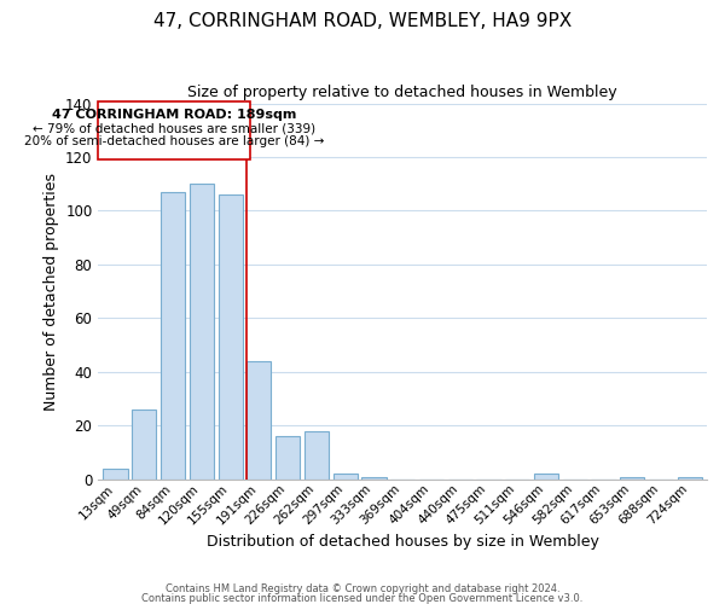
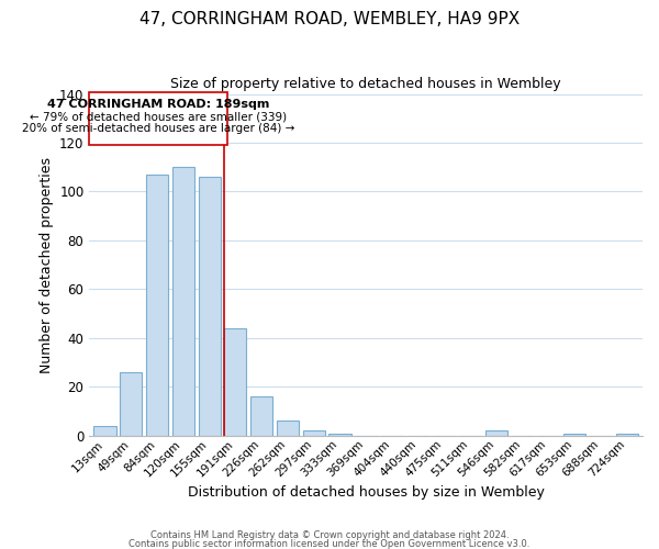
262sqm: 18 -> 6
